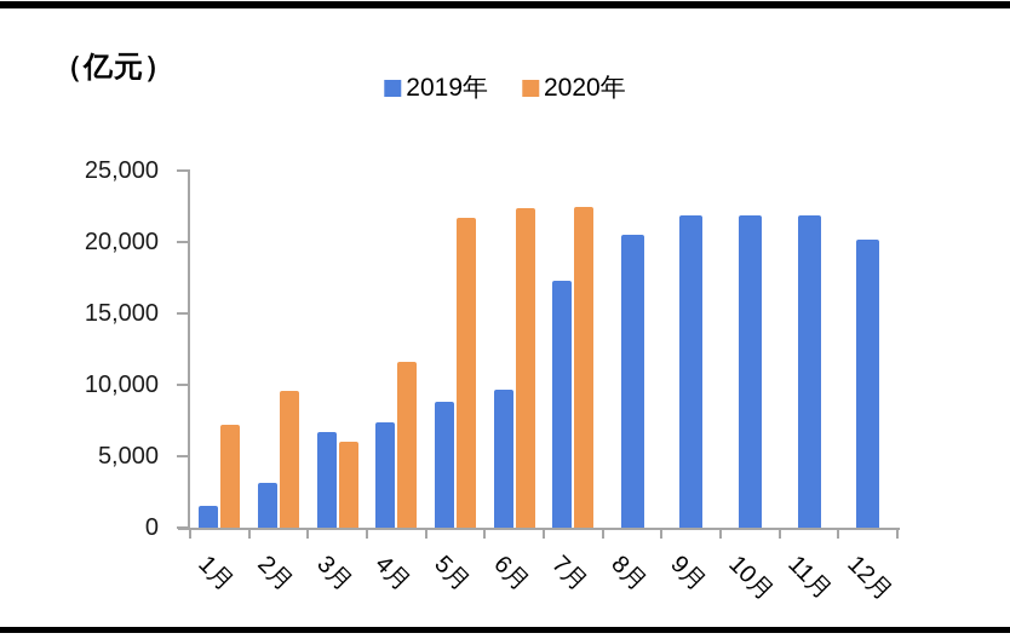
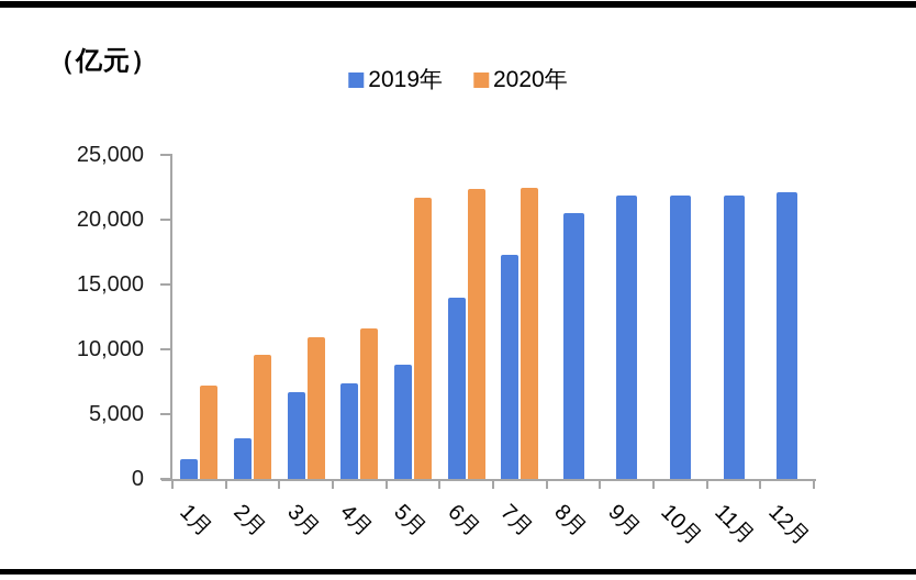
2020年/3月: 6000 -> 10900
2019年/6月: 9700 -> 14000
2019年/12月: 20200 -> 22100
